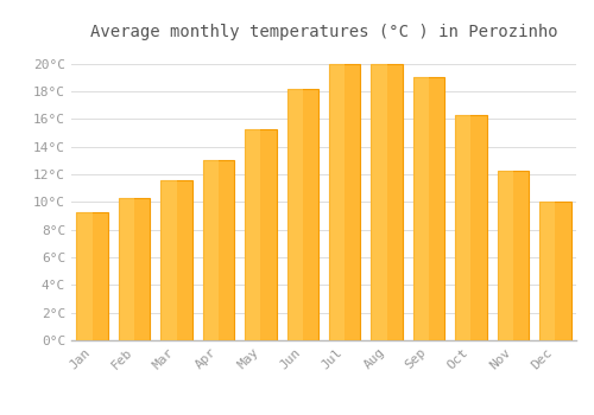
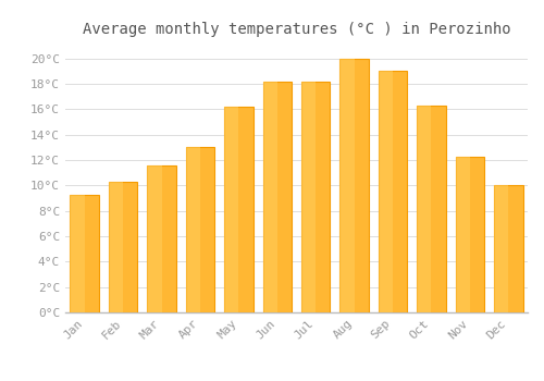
May: 15.3°C -> 16.2°C
Jul: 20.0°C -> 18.2°C
